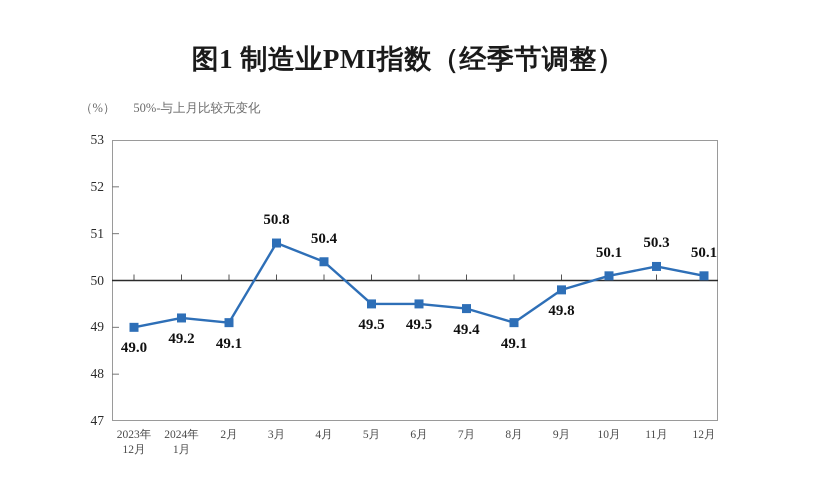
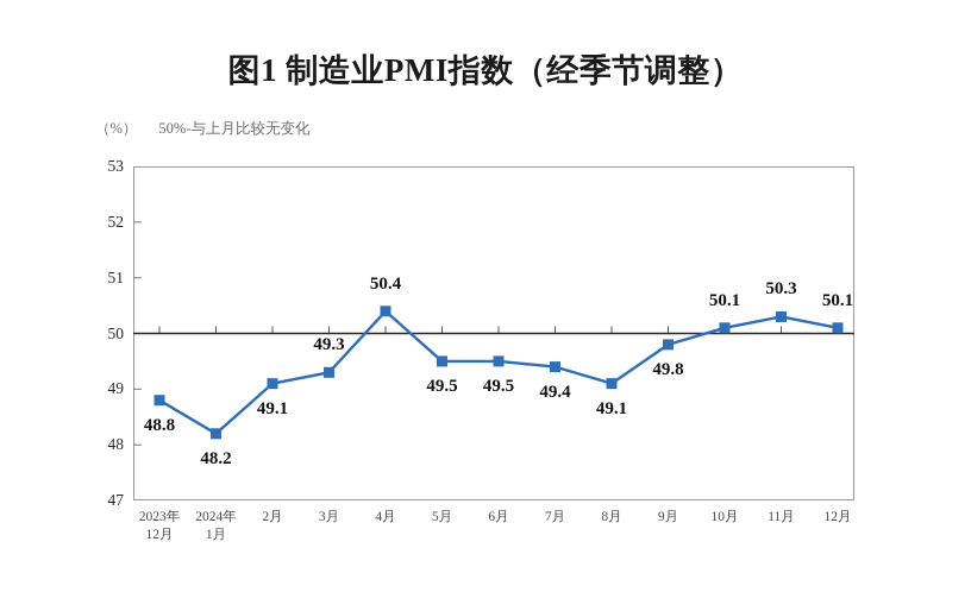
2023年 12月: 49.0 -> 48.8
2024年 1月: 49.2 -> 48.2
3月: 50.8 -> 49.3
